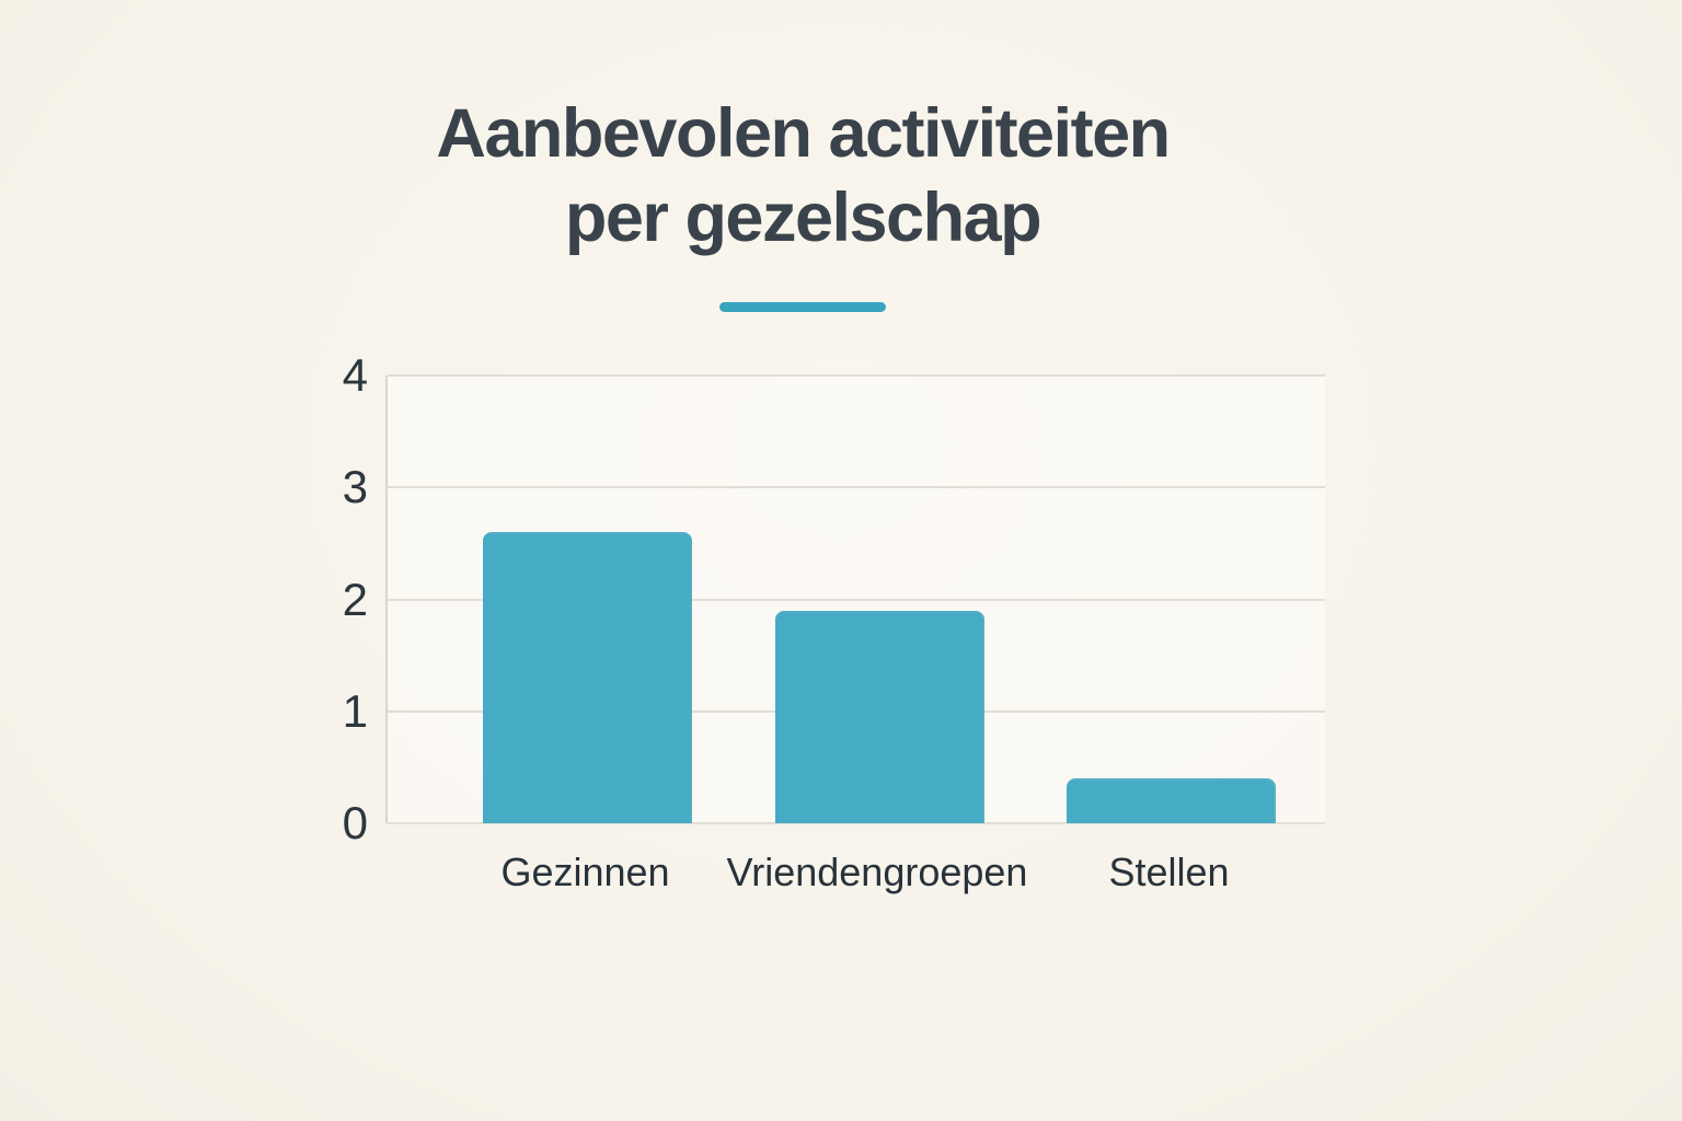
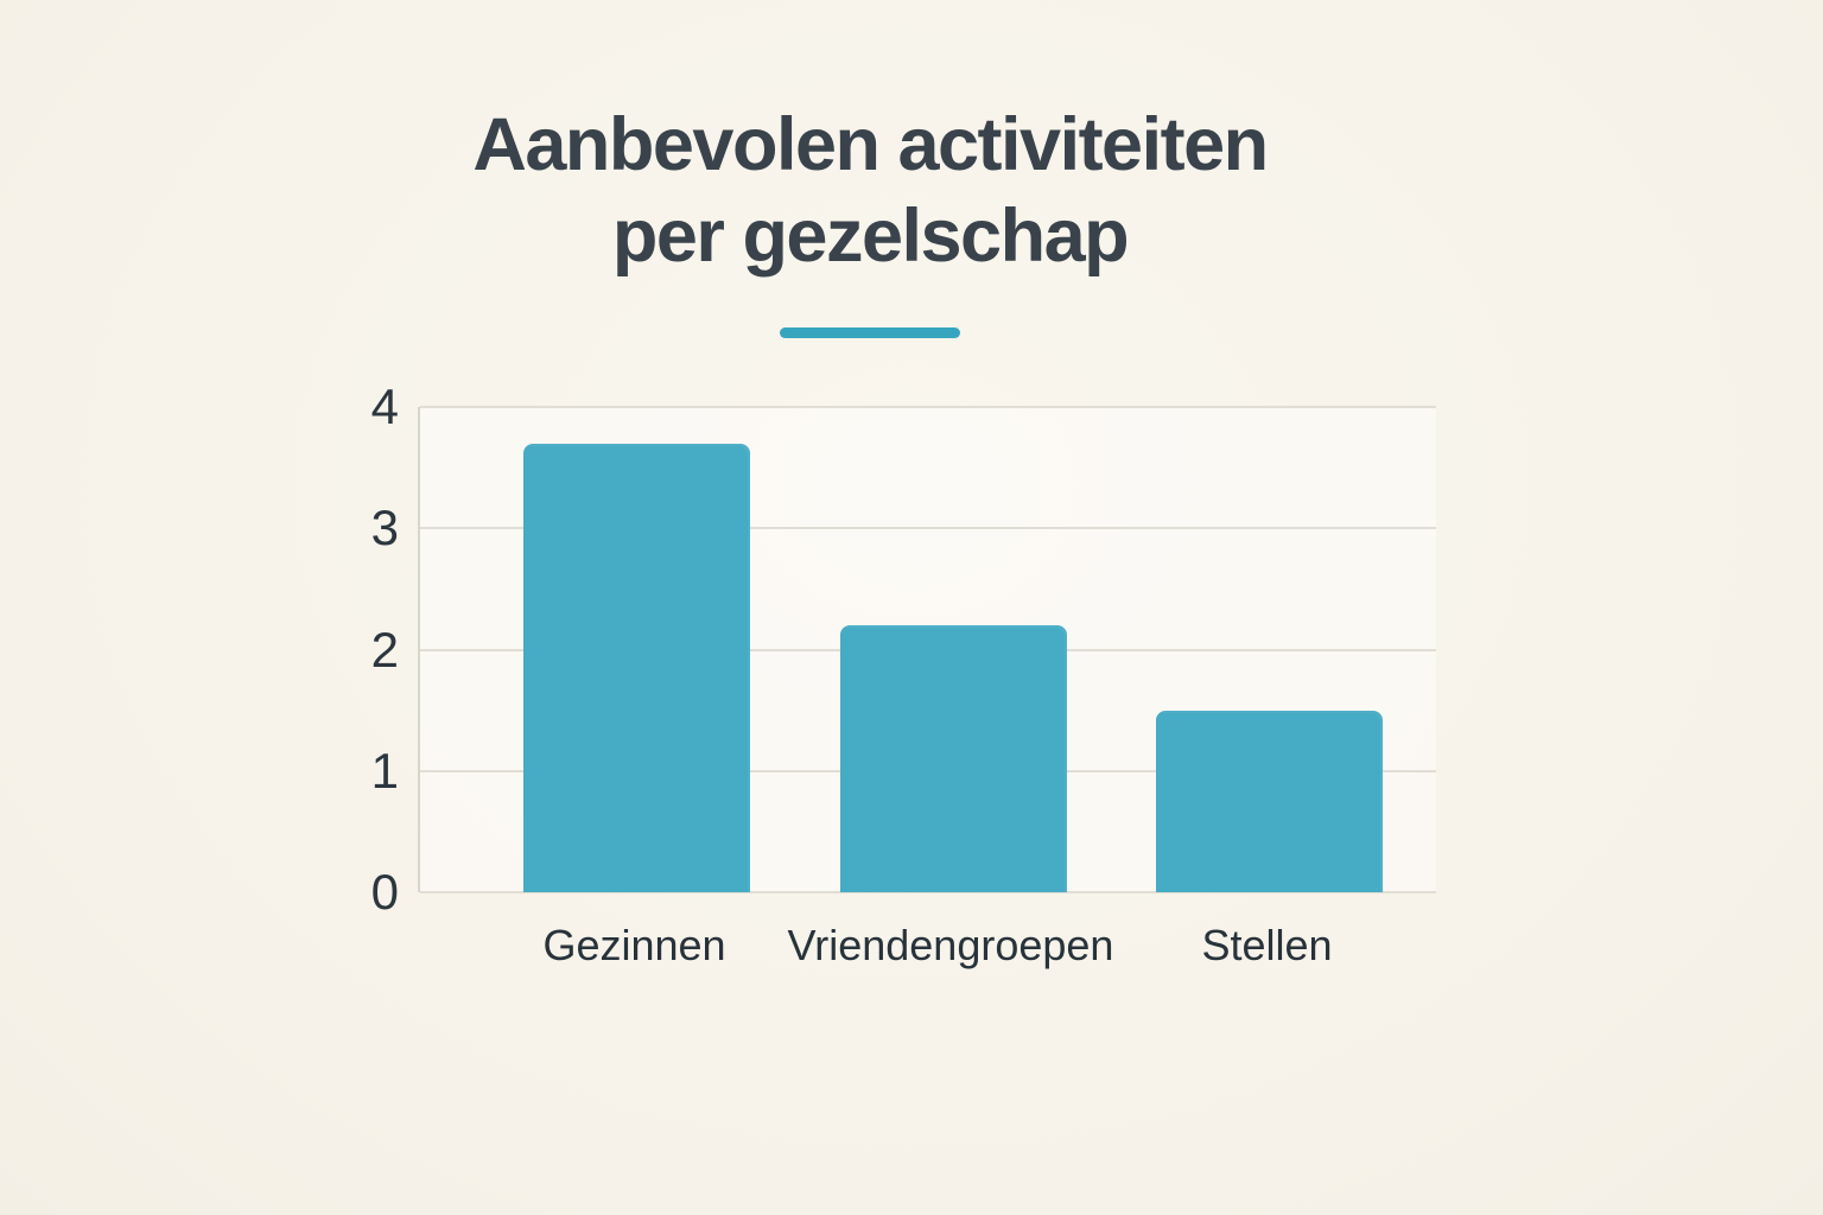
Gezinnen: 2.6 -> 3.7
Vriendengroepen: 1.9 -> 2.2
Stellen: 0.4 -> 1.5
